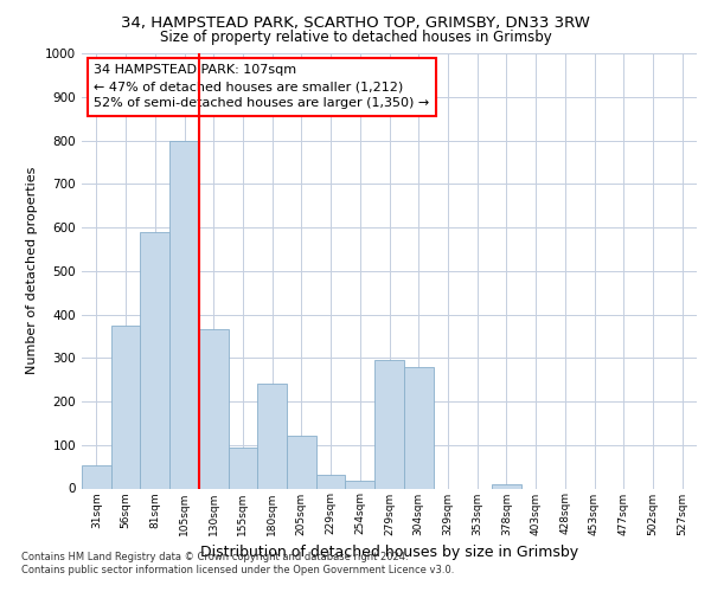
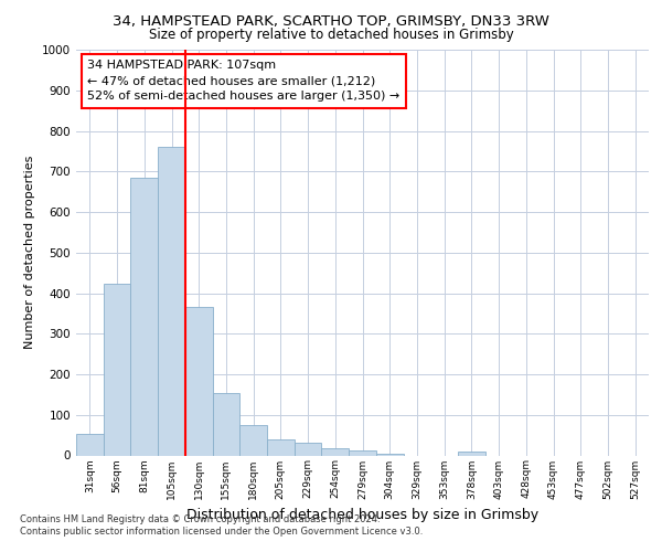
56sqm: 375 -> 422
81sqm: 590 -> 685
105sqm: 800 -> 760
155sqm: 95 -> 153
180sqm: 240 -> 75
205sqm: 120 -> 40
279sqm: 295 -> 12
304sqm: 280 -> 5
